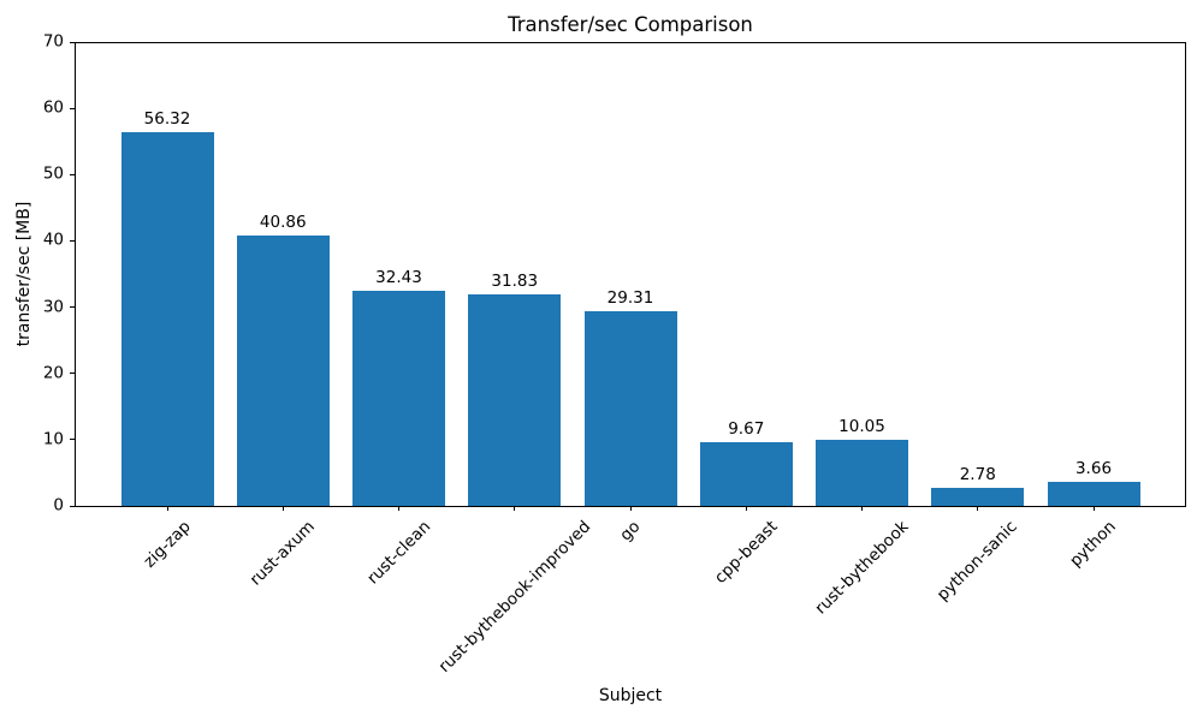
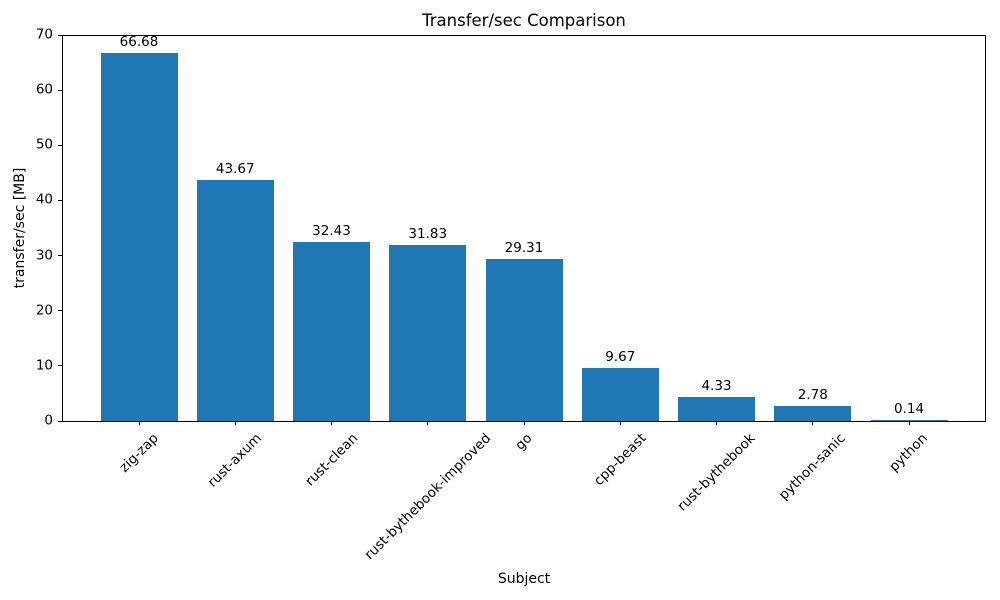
zig-zap: 56.32 -> 66.68
rust-axum: 40.86 -> 43.67
rust-bythebook: 10.05 -> 4.33
python: 3.66 -> 0.14
